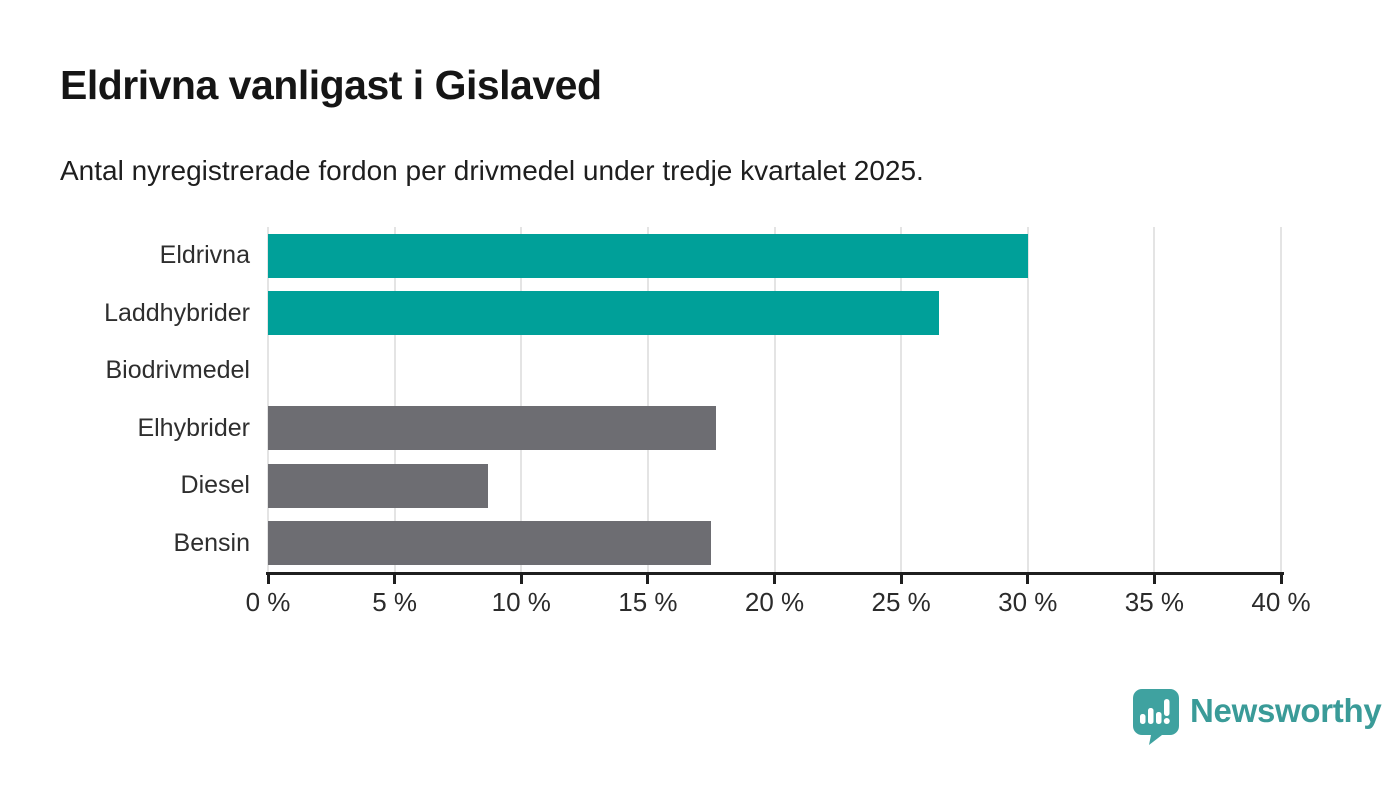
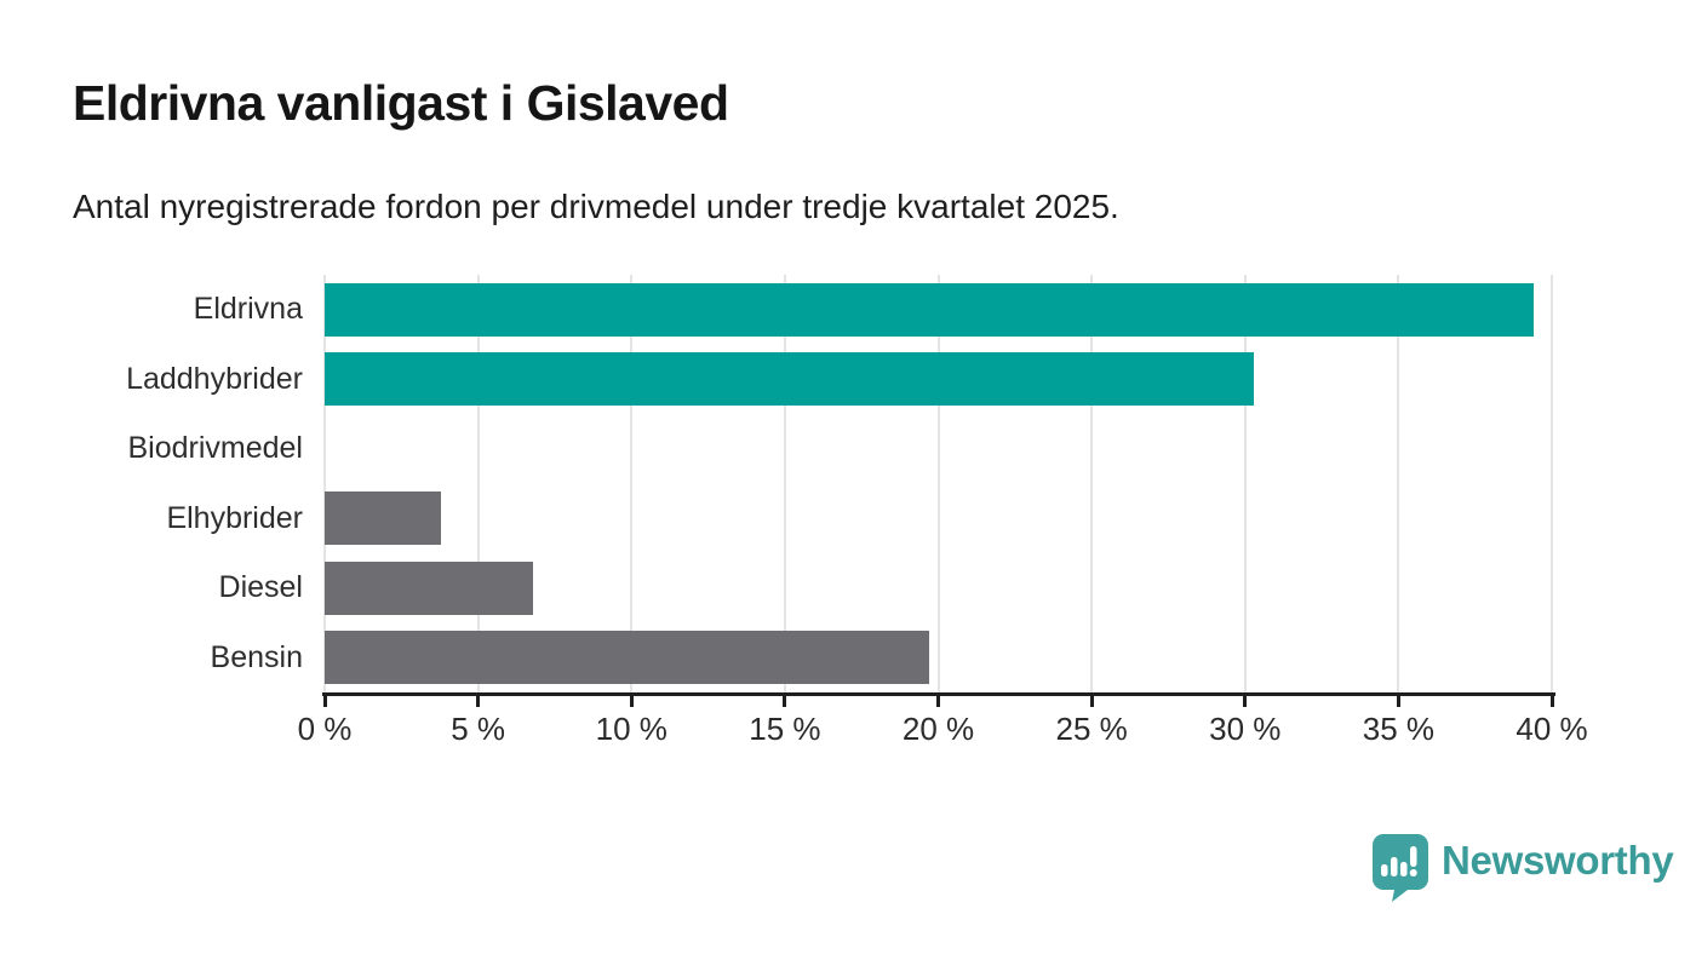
Eldrivna: 30.0% -> 39.4%
Laddhybrider: 26.5% -> 30.3%
Elhybrider: 17.7% -> 3.8%
Diesel: 8.7% -> 6.8%
Bensin: 17.5% -> 19.7%
